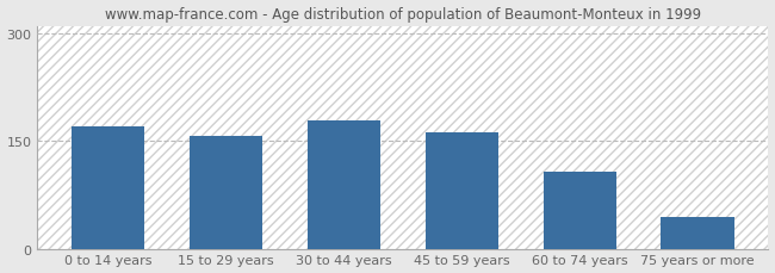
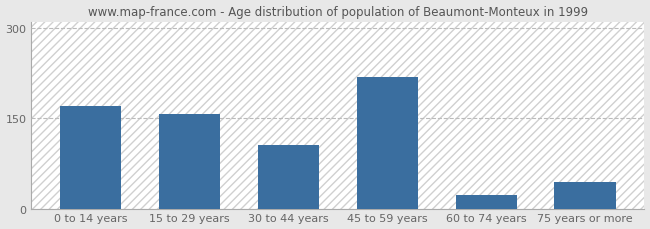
30 to 44 years: 179 -> 106
45 to 59 years: 161 -> 218
60 to 74 years: 107 -> 22
